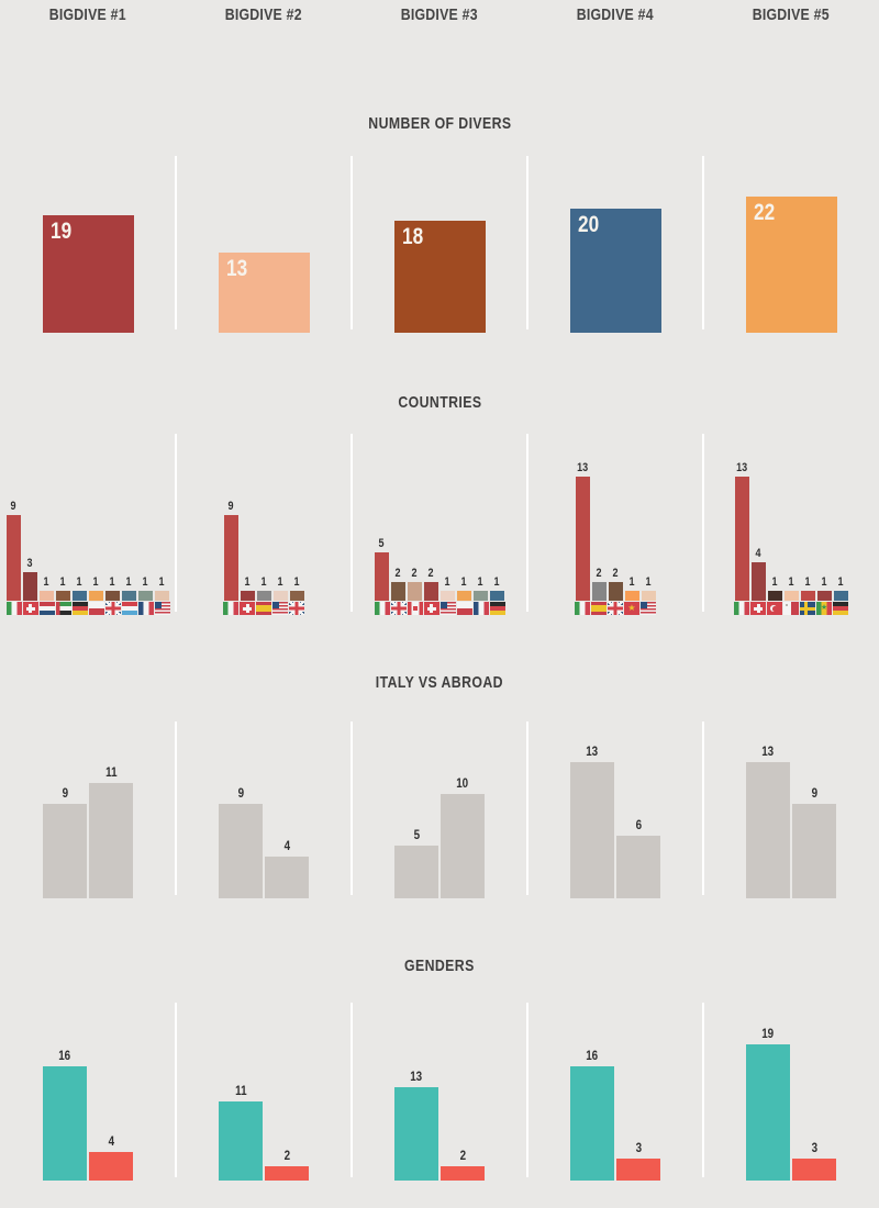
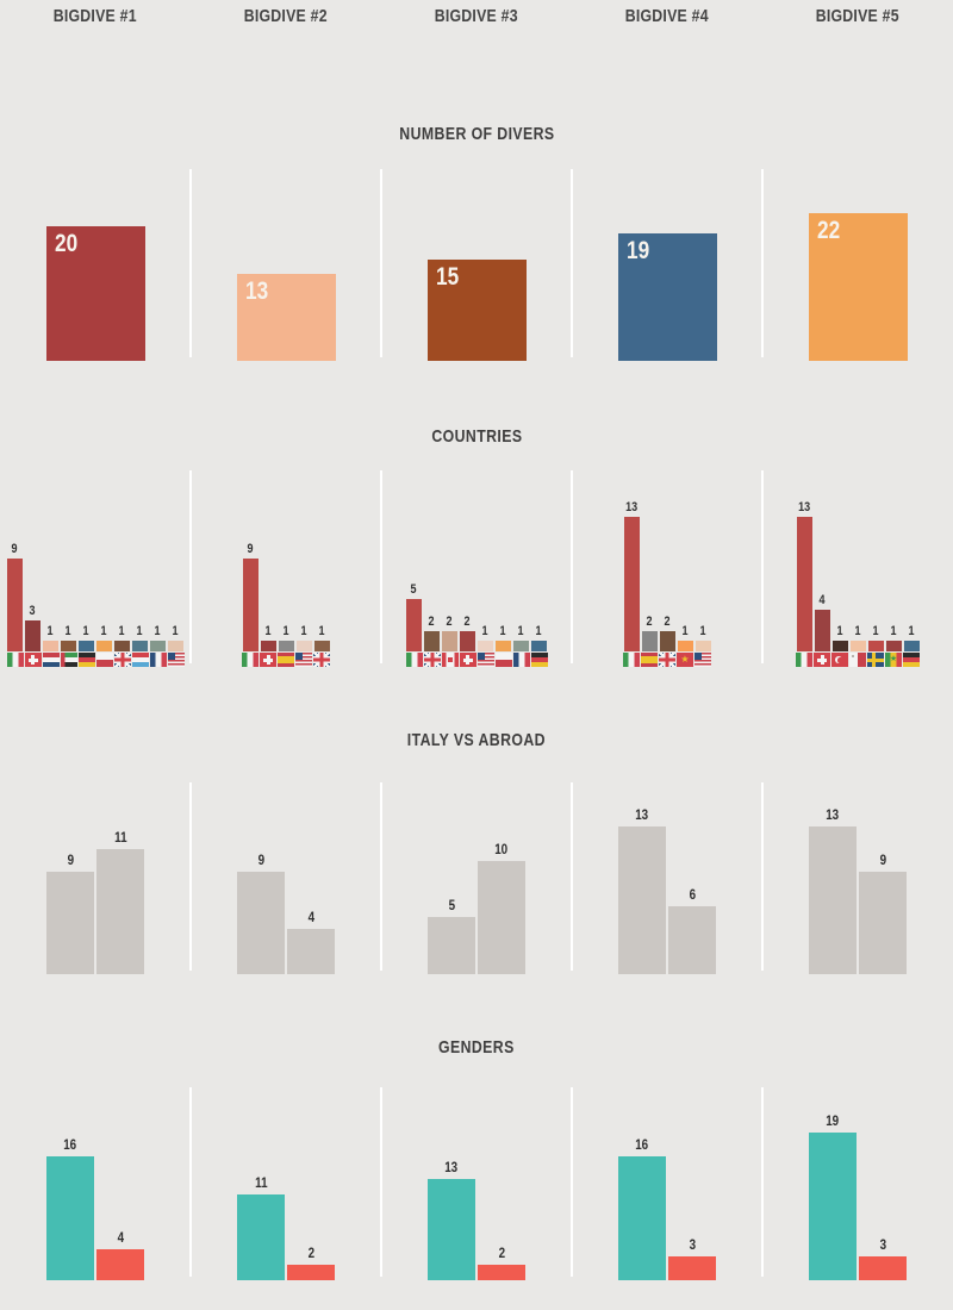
NUMBER OF DIVERS/BIGDIVE #1: 19 -> 20
NUMBER OF DIVERS/BIGDIVE #3: 18 -> 15
NUMBER OF DIVERS/BIGDIVE #4: 20 -> 19
